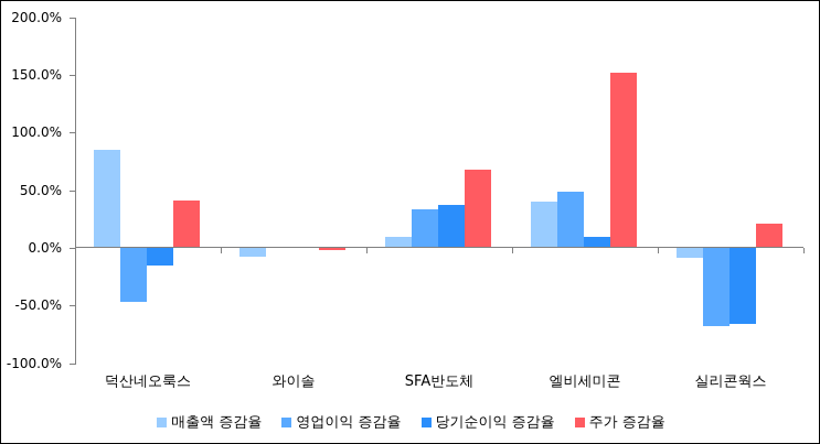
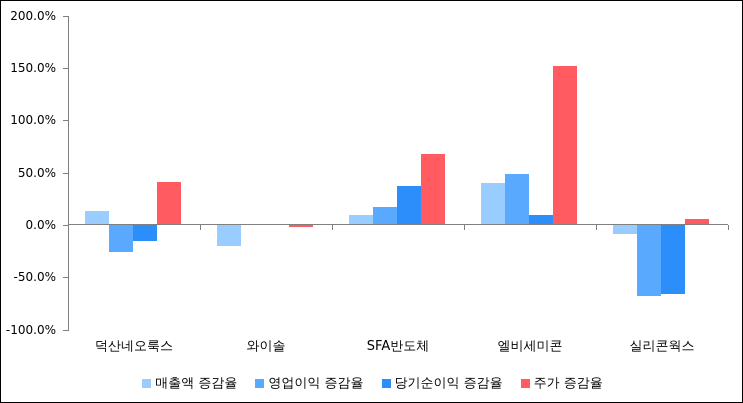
매출액 증감율/덕산네오룩스: 85% -> 13%
영업이익 증감율/덕산네오룩스: -47% -> -26%
매출액 증감율/와이솔: -8% -> -20%
영업이익 증감율/SFA반도체: 33% -> 17%
주가 증감율/실리콘웍스: 21% -> 6%
